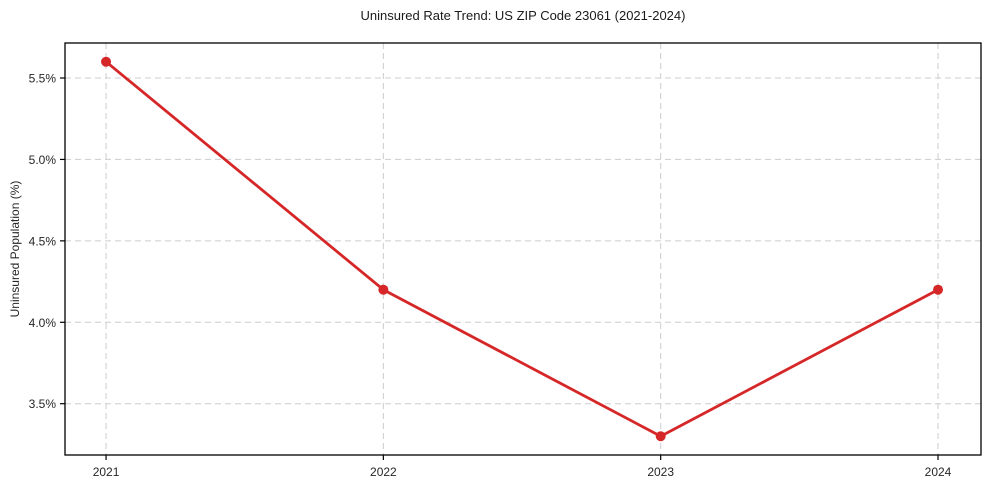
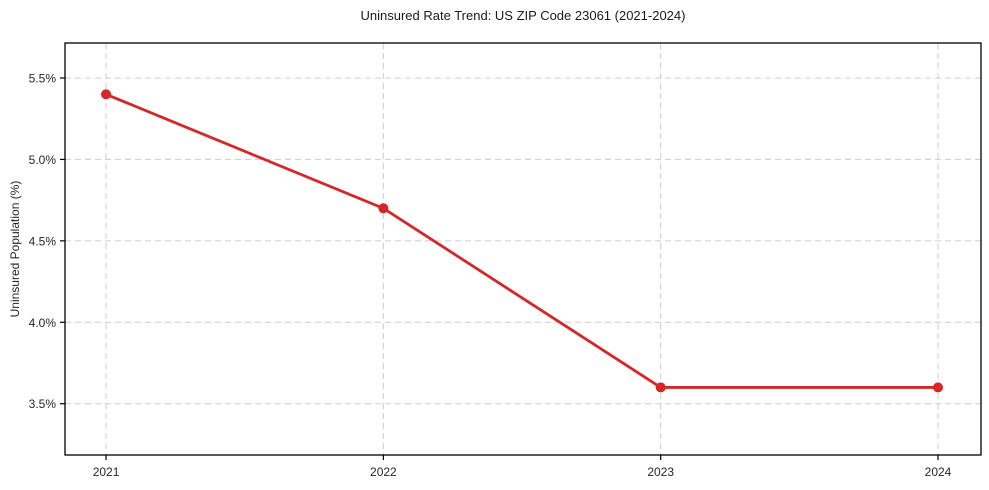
2021: 5.6% -> 5.4%
2022: 4.2% -> 4.7%
2023: 3.3% -> 3.6%
2024: 4.2% -> 3.6%
